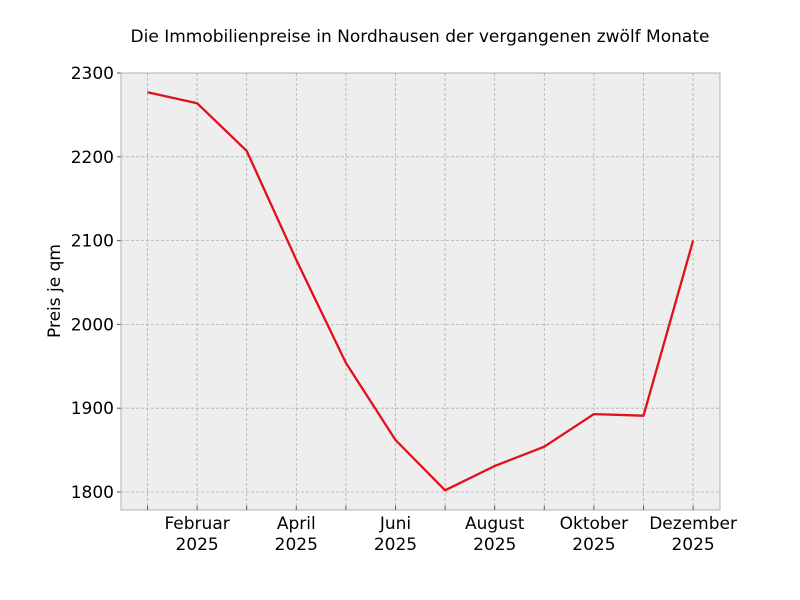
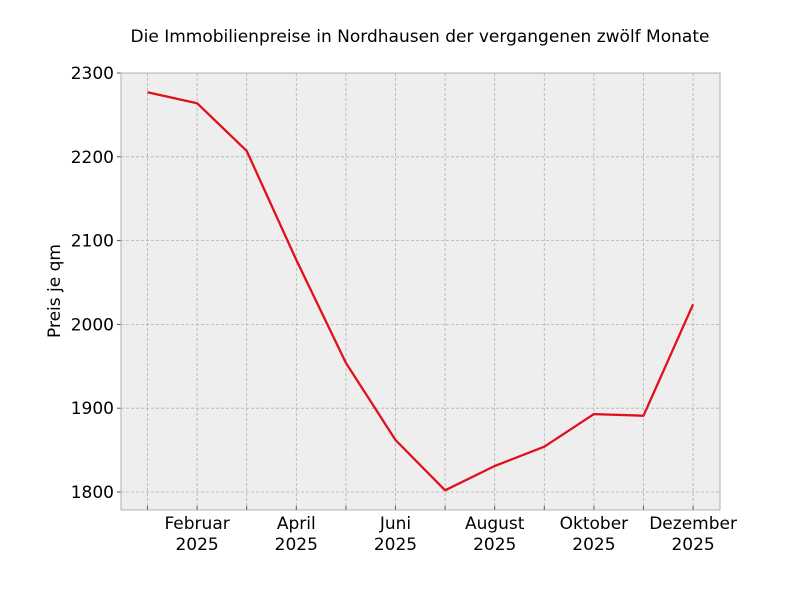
Dezember 2025: 2100 -> 2020
